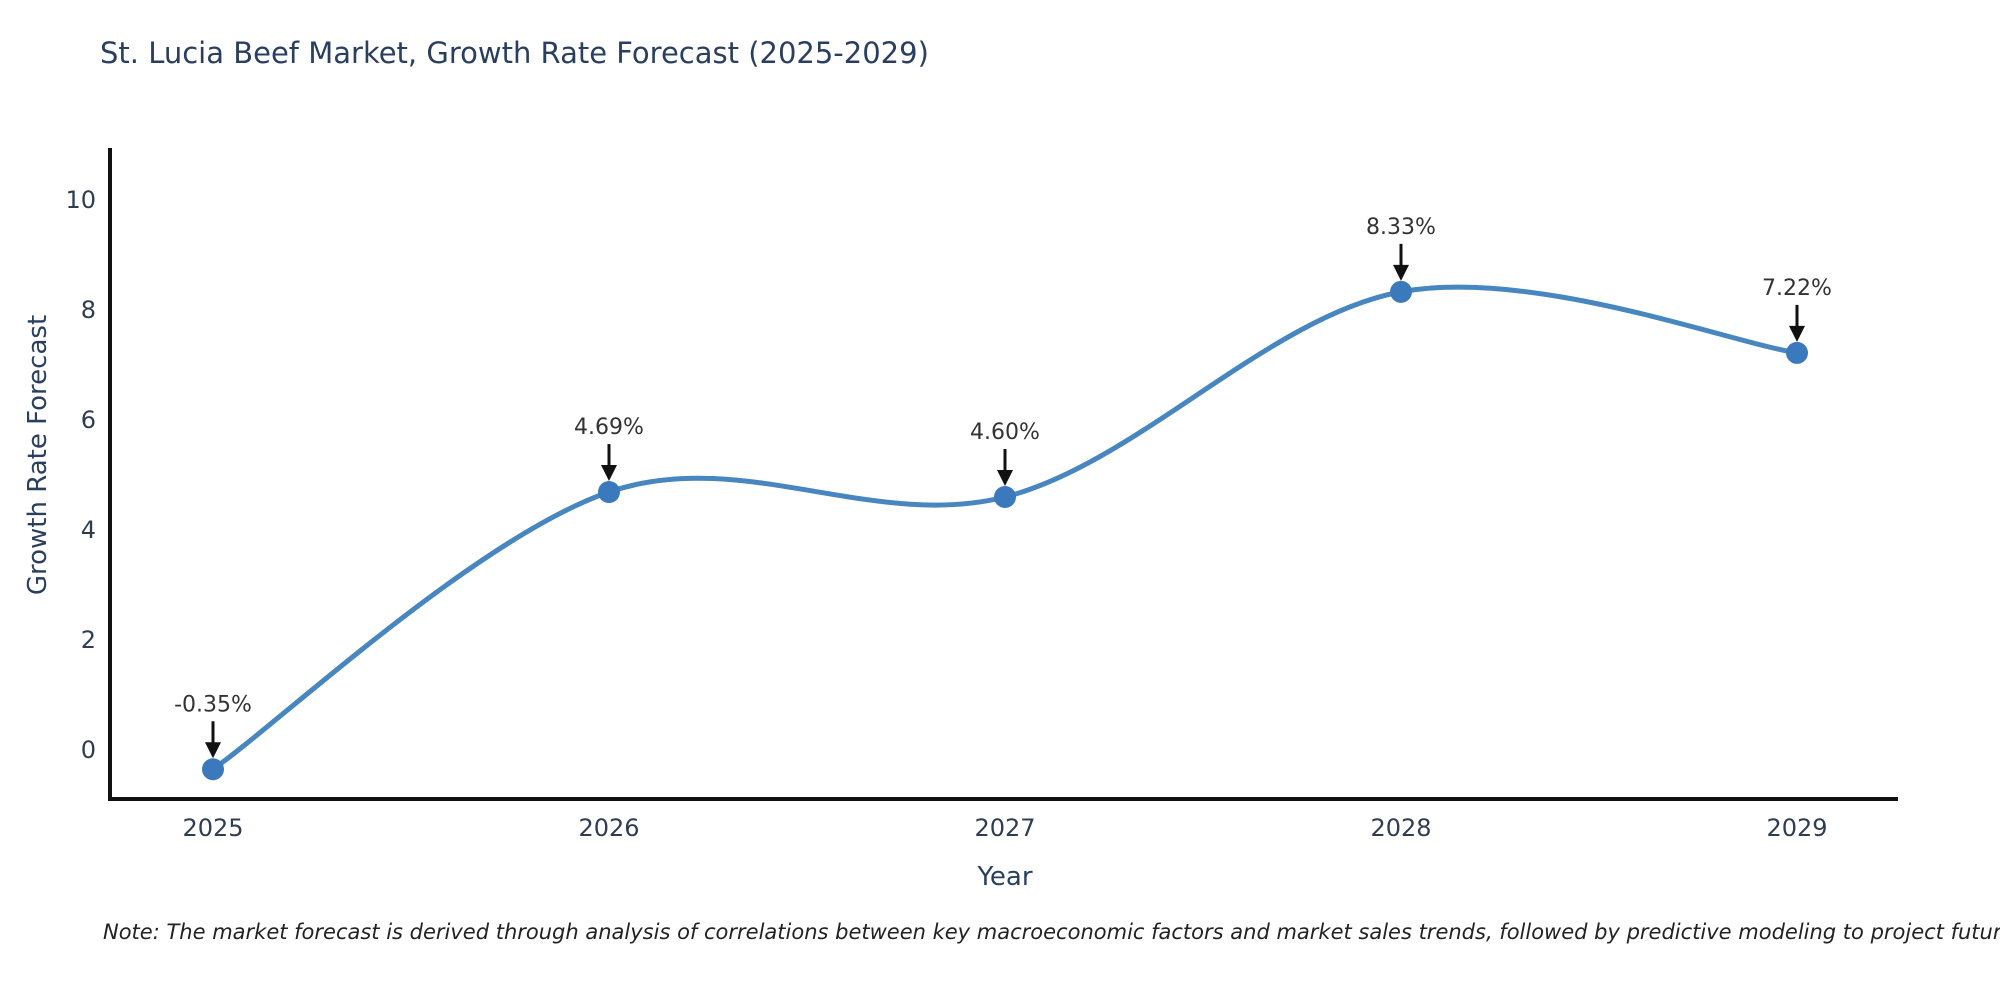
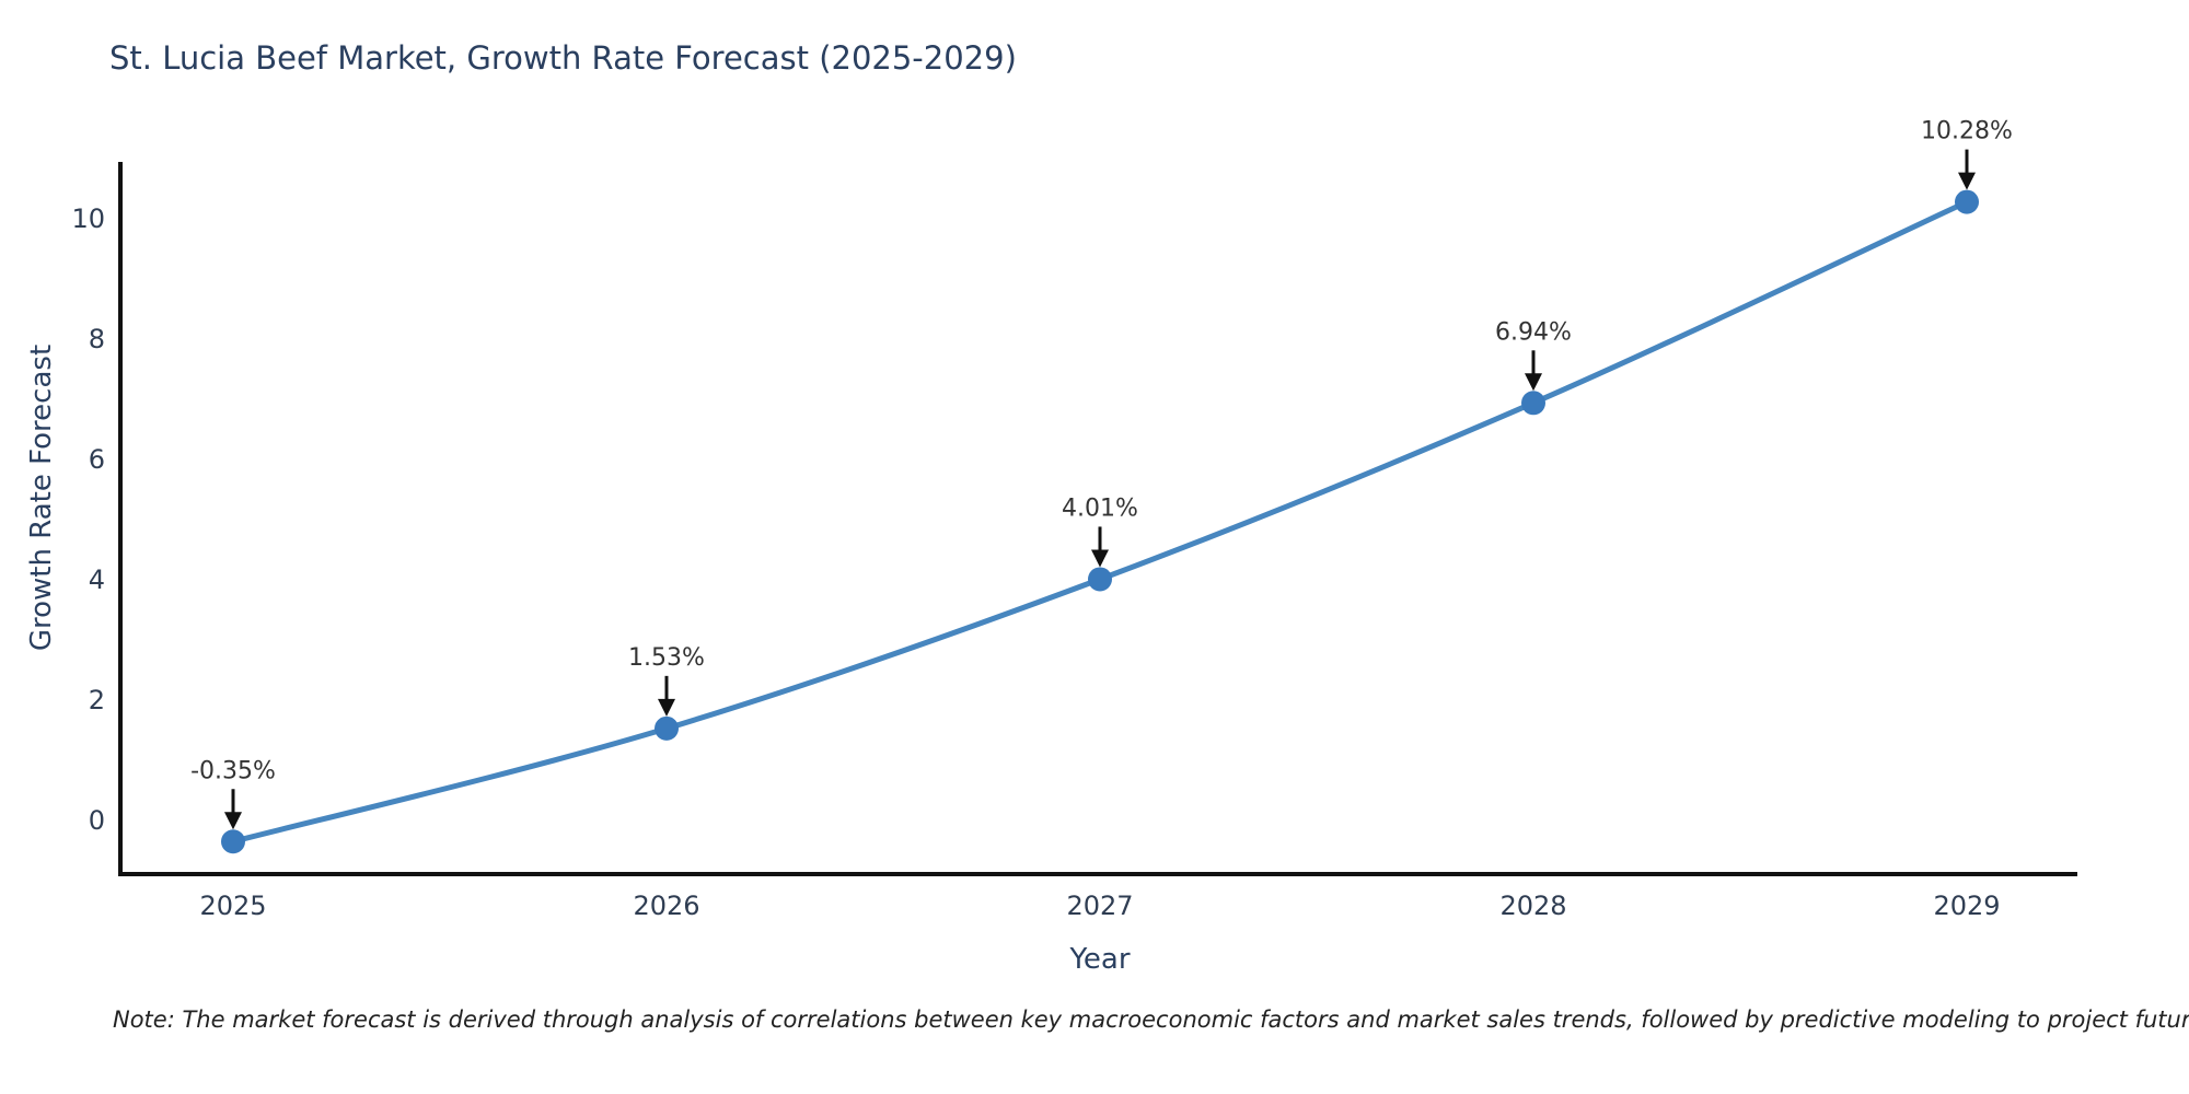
2026: 4.69% -> 1.53%
2027: 4.60% -> 4.01%
2028: 8.33% -> 6.94%
2029: 7.22% -> 10.28%
